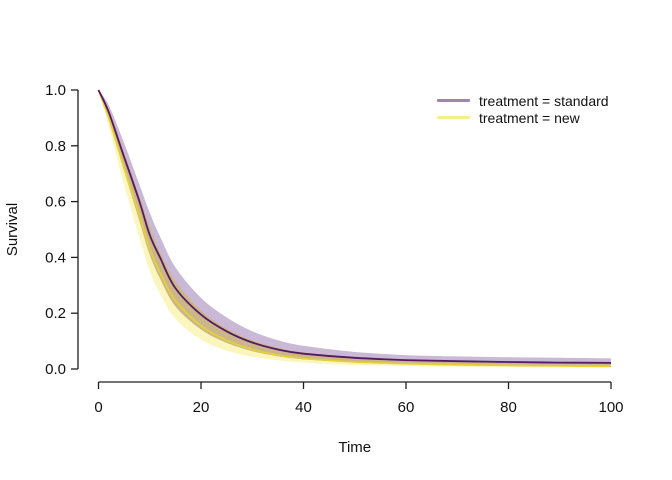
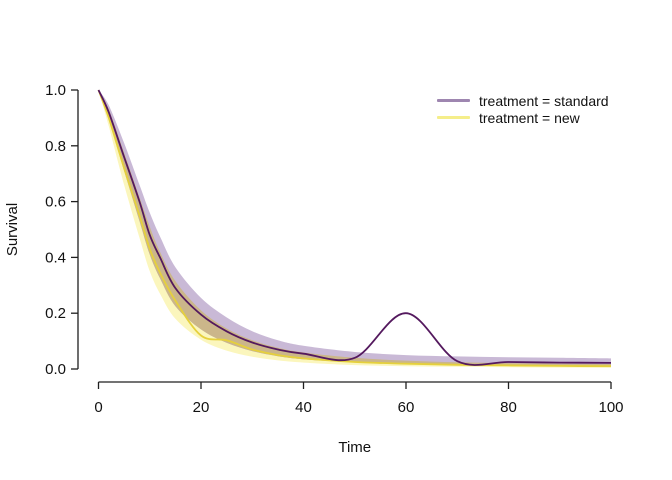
treatment = new/20: 0.15 -> 0.12
treatment = standard/60: 0.03 -> 0.20
